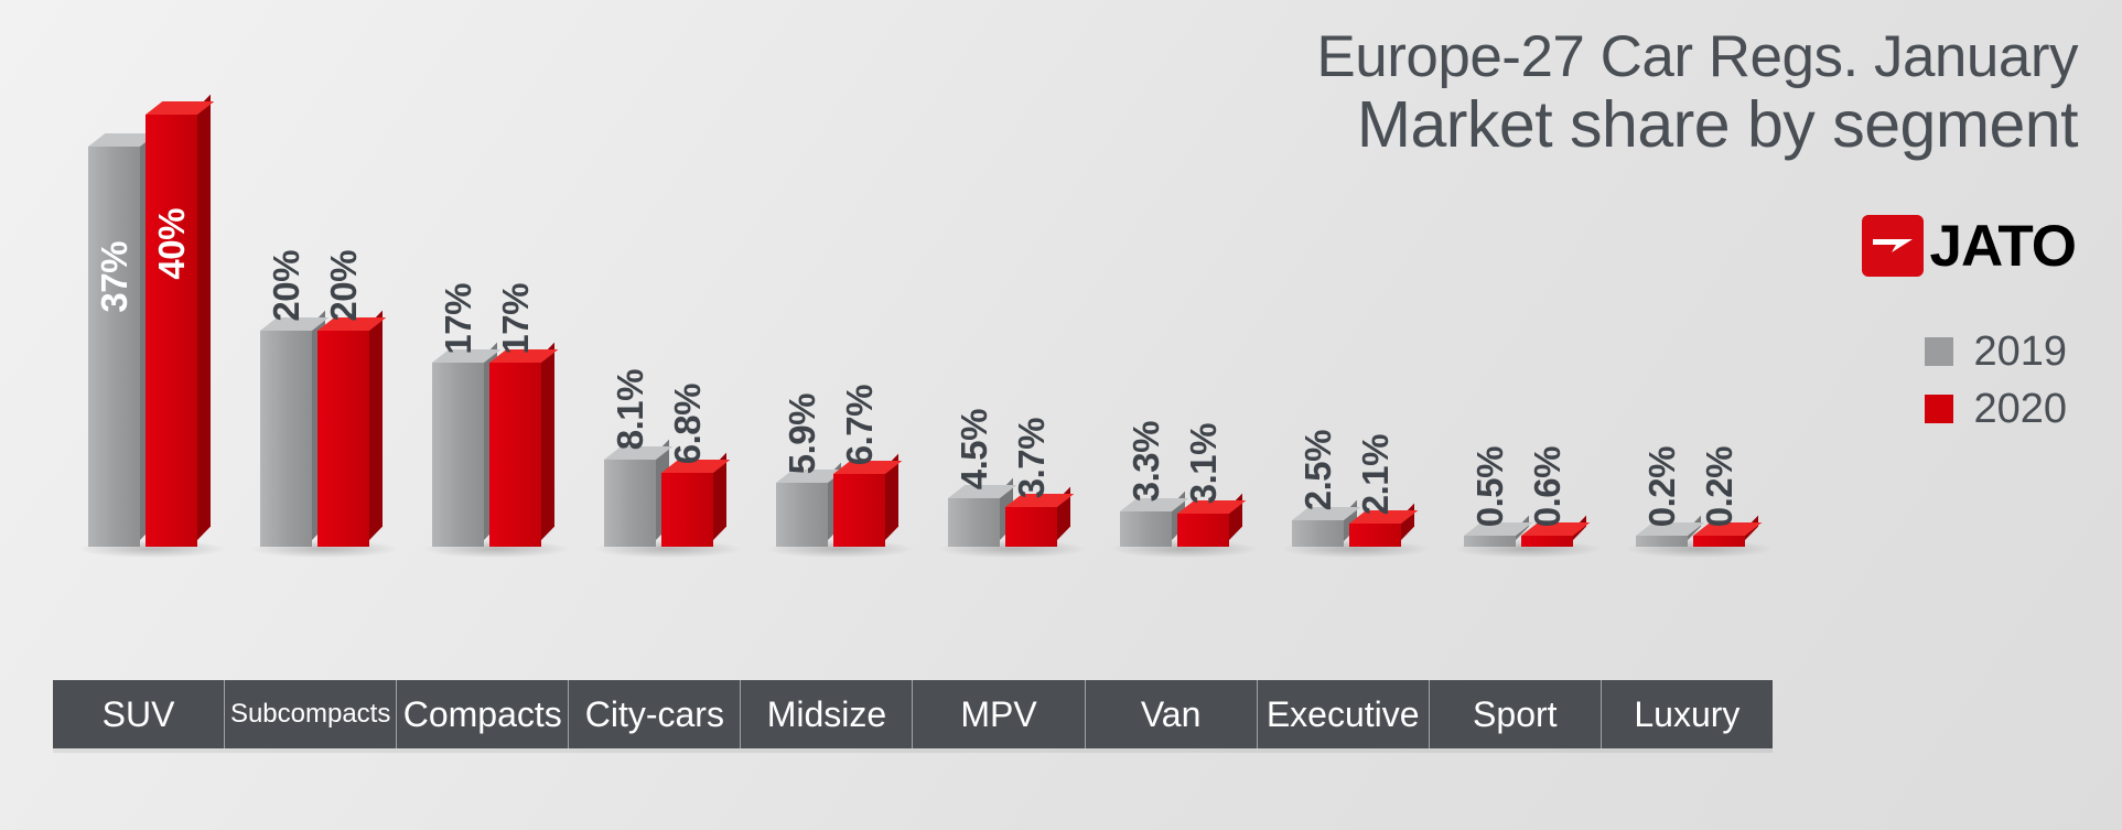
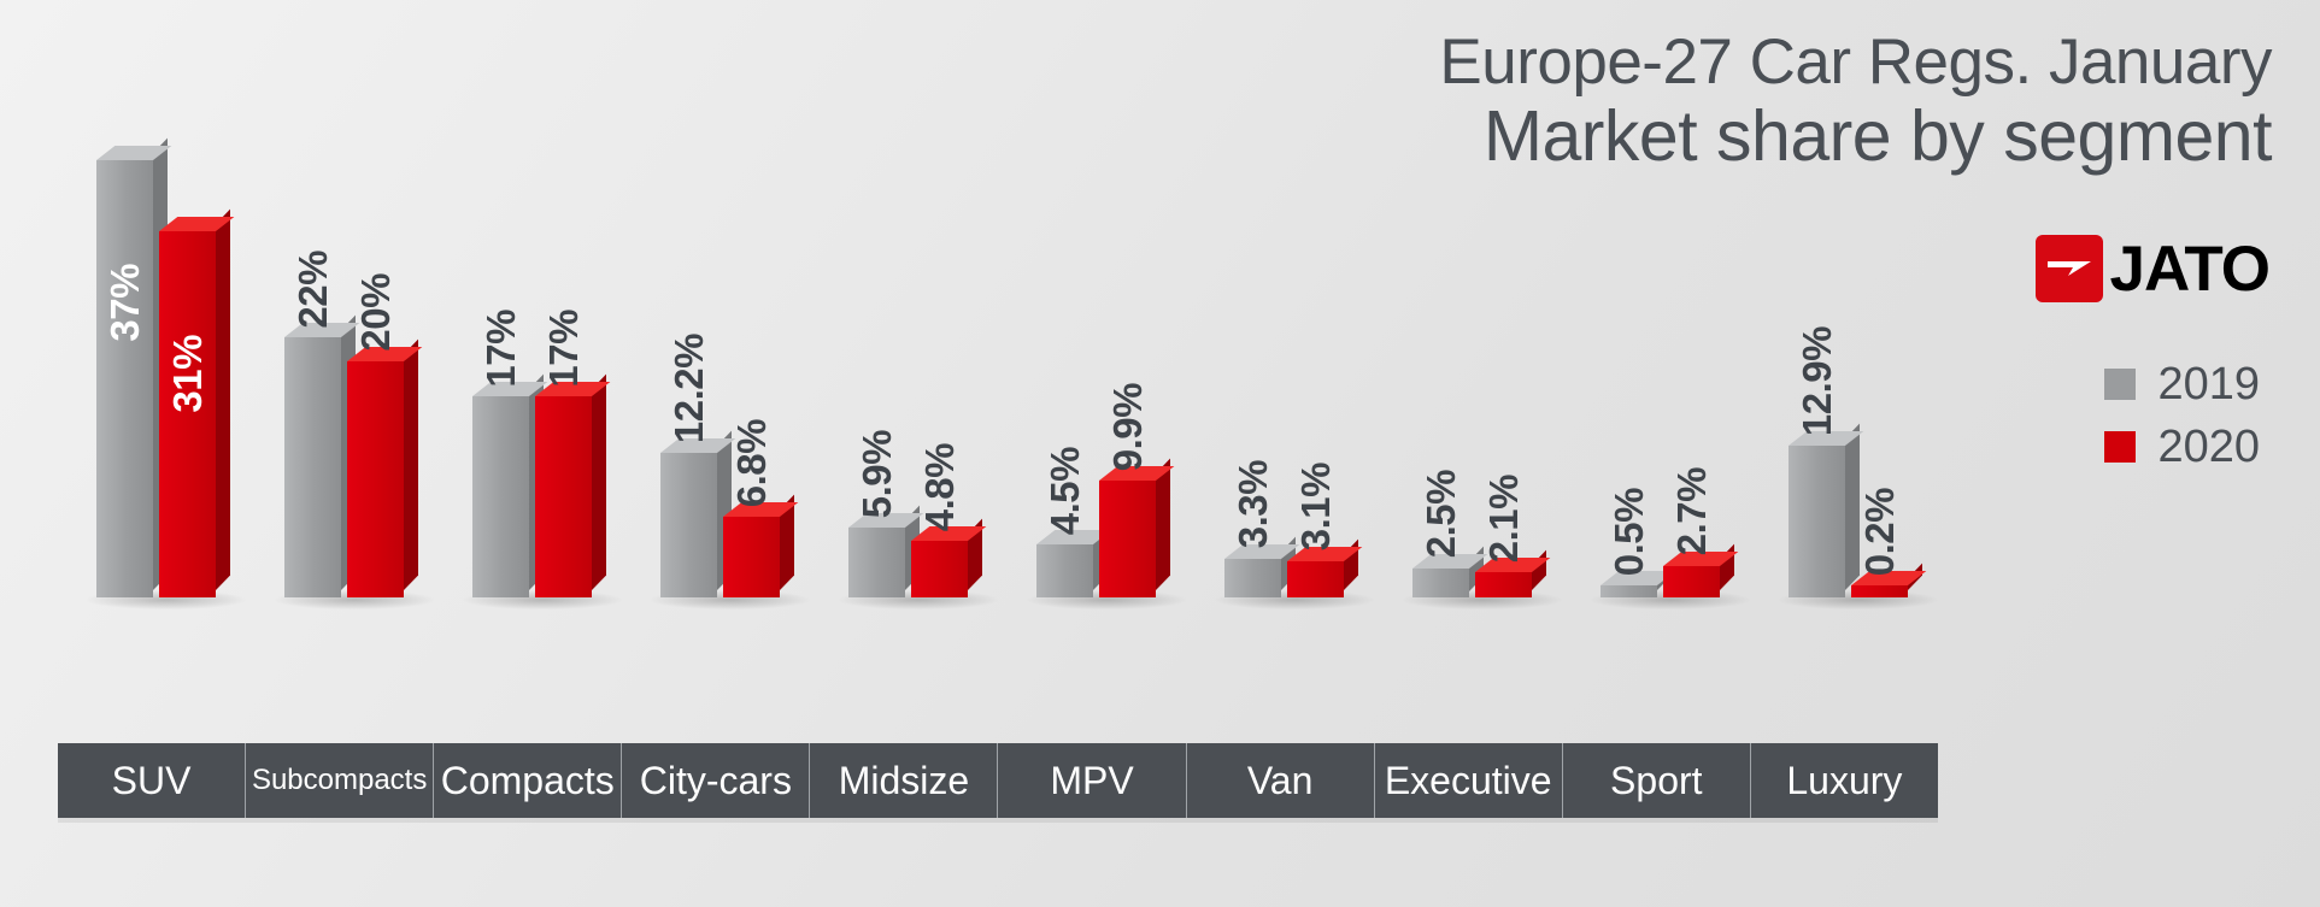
2020/SUV: 40% -> 31%
2019/Subcompacts: 20% -> 22%
2019/City-cars: 8.1% -> 12.2%
2020/Midsize: 6.7% -> 4.8%
2020/MPV: 3.7% -> 9.9%
2020/Sport: 0.6% -> 2.7%
2019/Luxury: 0.2% -> 12.9%
